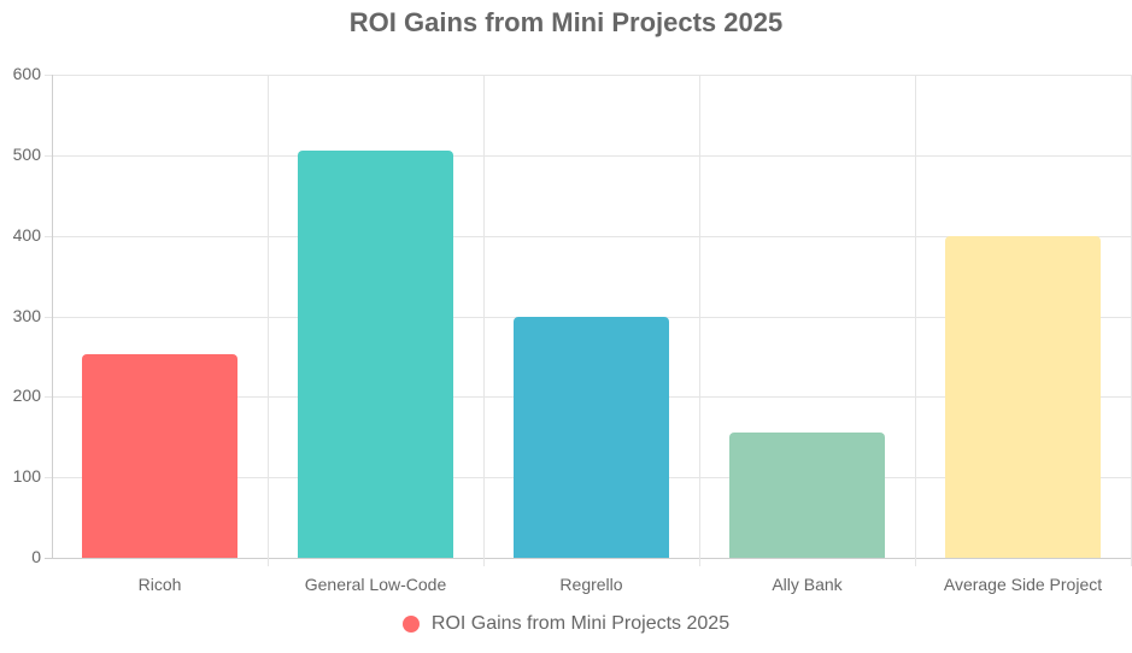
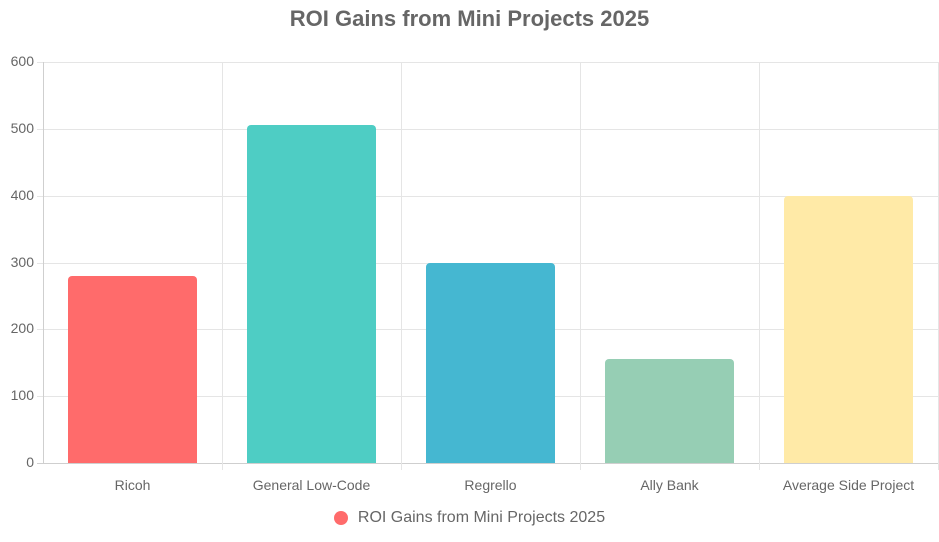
Ricoh: 250 -> 280
